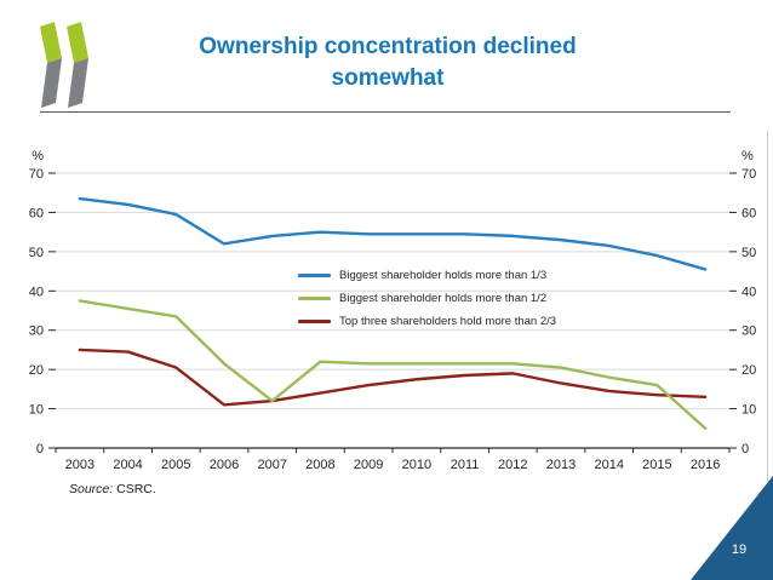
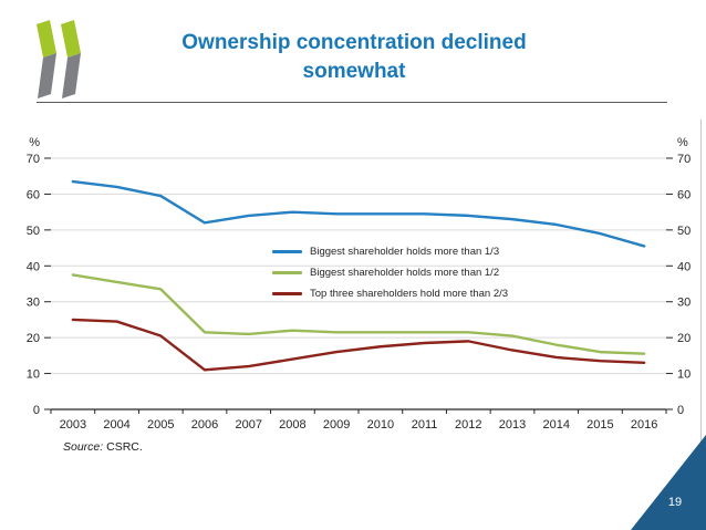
Biggest shareholder holds more than 1/2/2007: 12 -> 21
Biggest shareholder holds more than 1/2/2016: 5 -> 16
